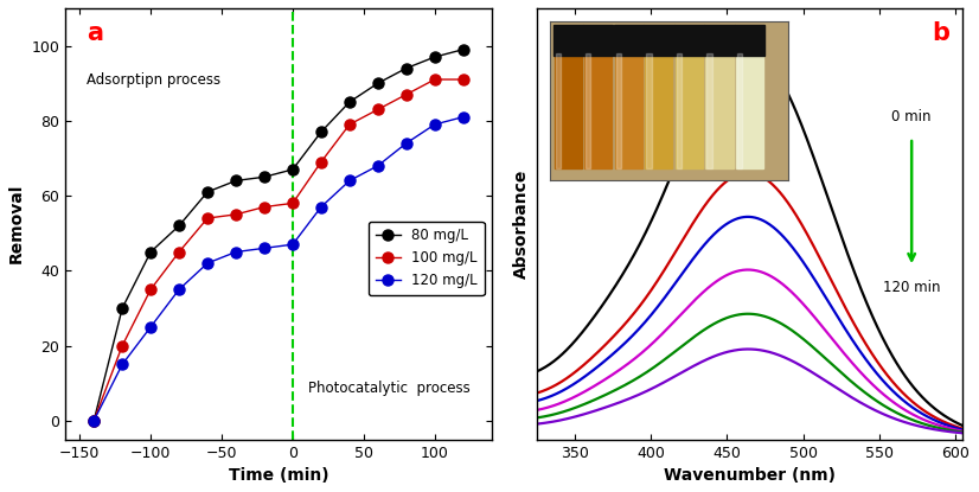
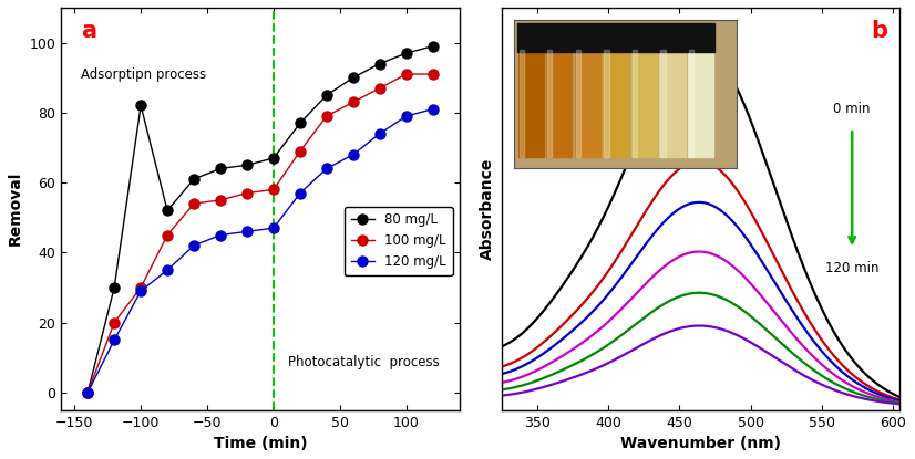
80 mg/L/−100: 45 -> 82
100 mg/L/−100: 35 -> 30
120 mg/L/−100: 25 -> 29
